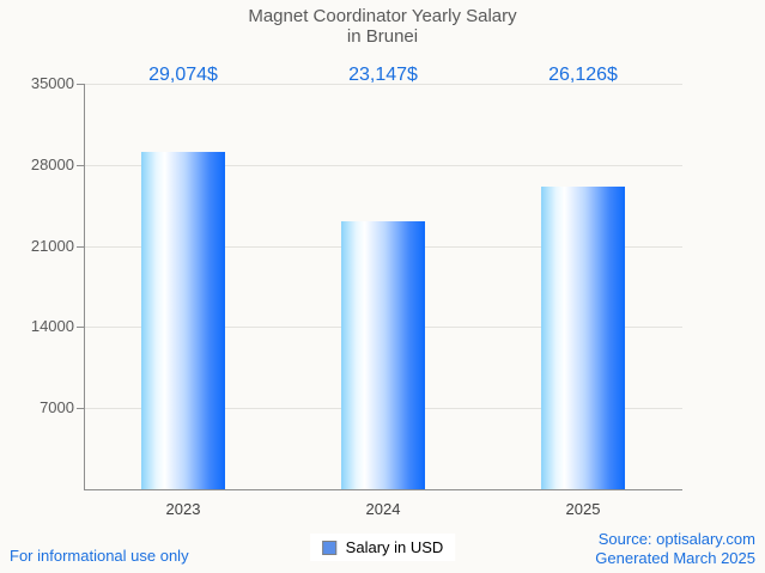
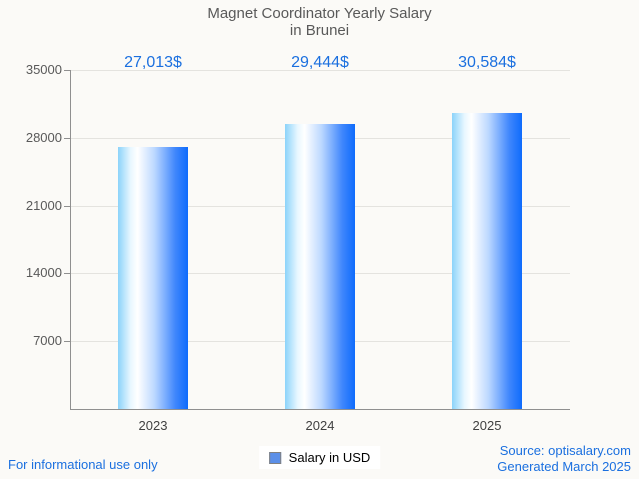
2023: 29,074 -> 27,013
2024: 23,147 -> 29,444
2025: 26,126 -> 30,584
